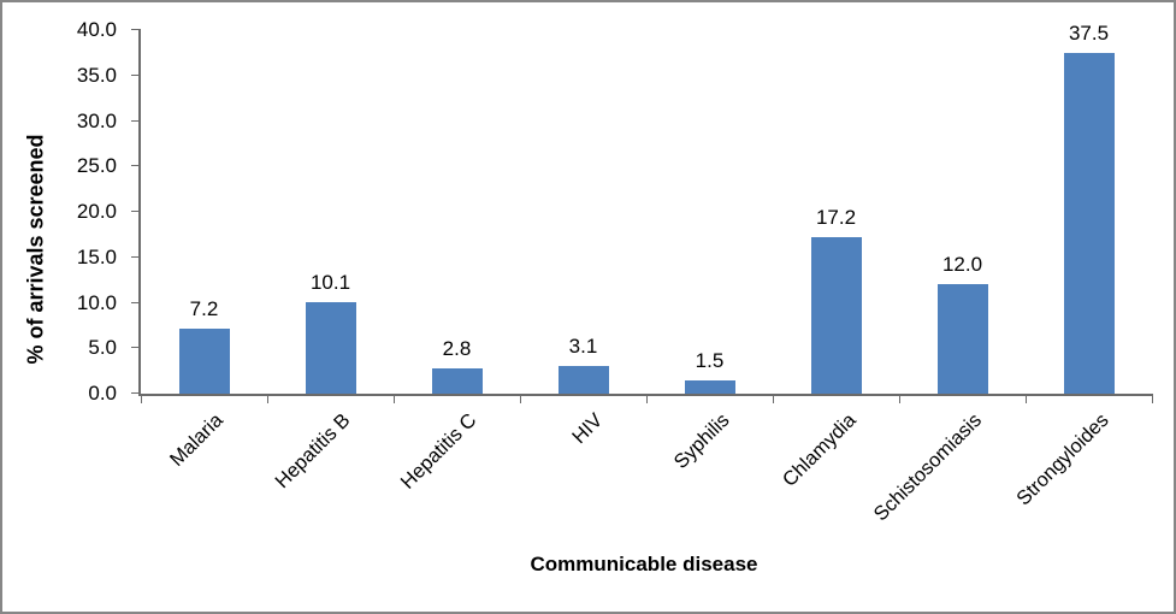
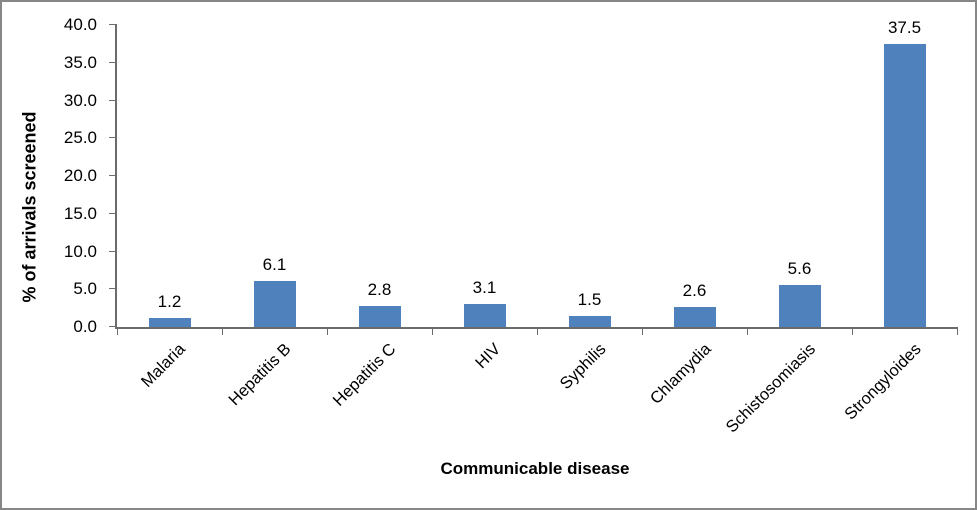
Malaria: 7.2 -> 1.2
Hepatitis B: 10.1 -> 6.1
Chlamydia: 17.2 -> 2.6
Schistosomiasis: 12.0 -> 5.6
